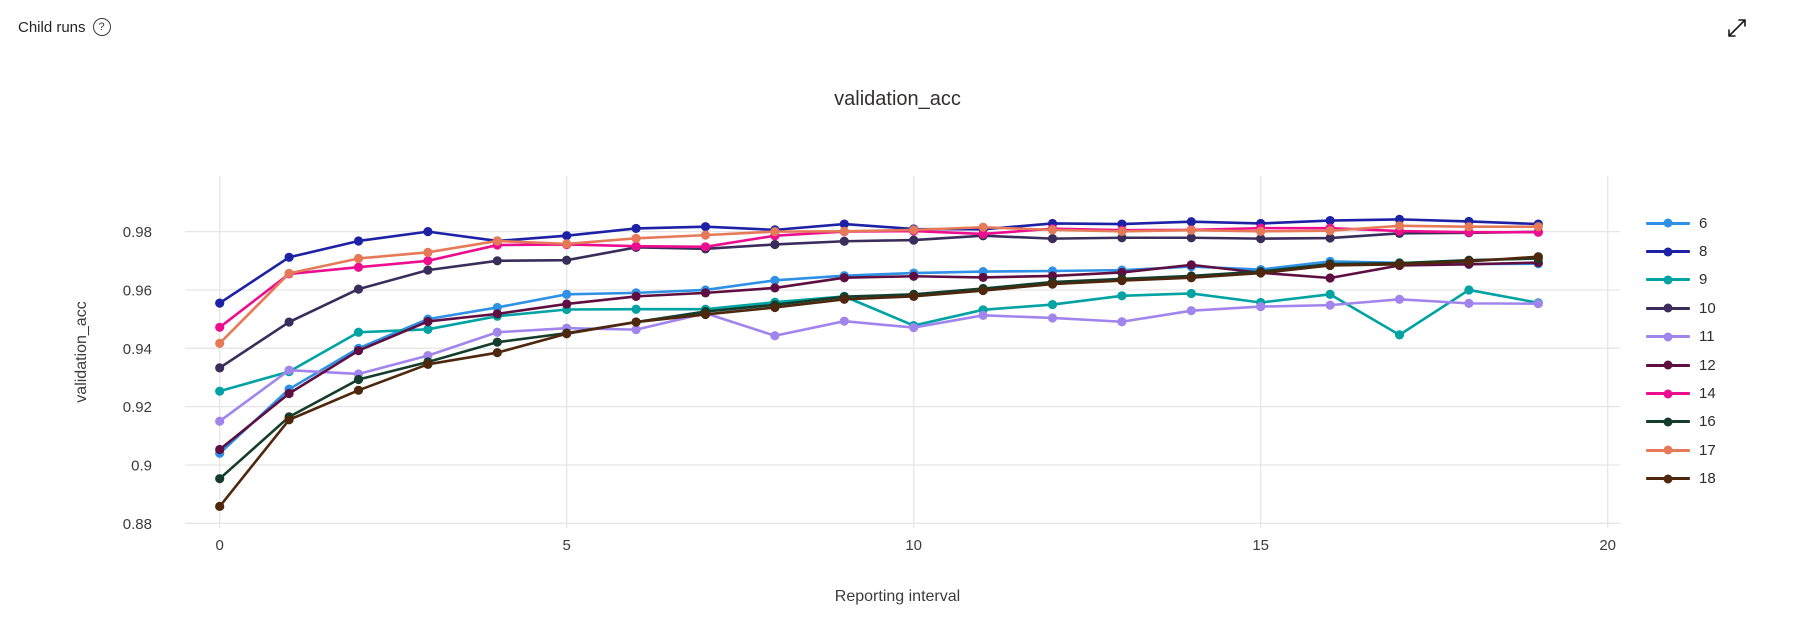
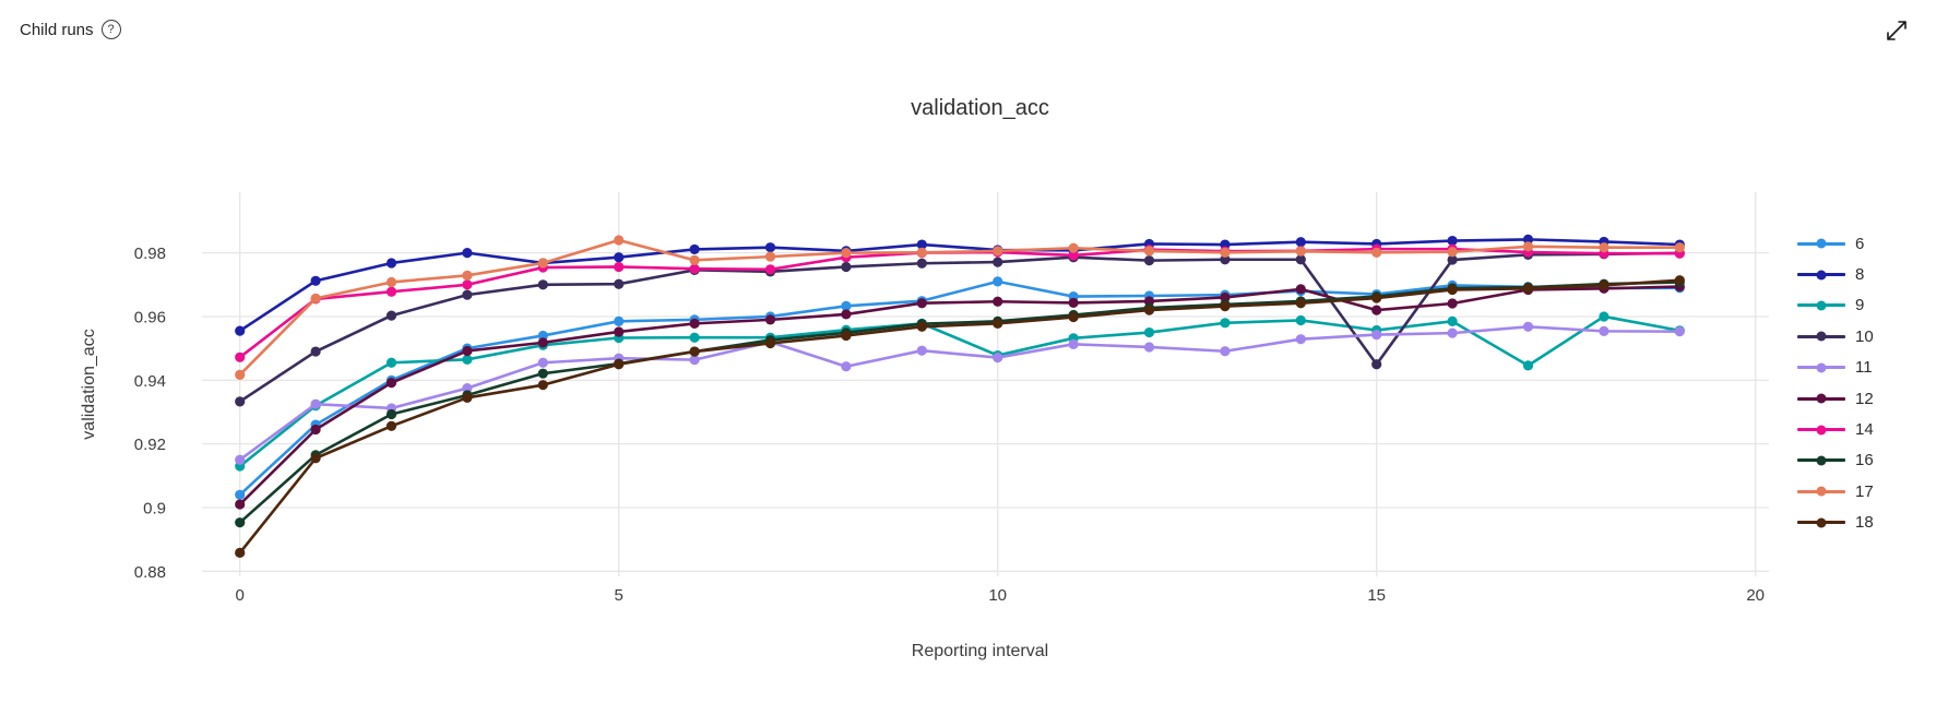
9/0: 0.925 -> 0.913
12/0: 0.905 -> 0.901
17/5: 0.976 -> 0.984
6/10: 0.966 -> 0.971
10/15: 0.978 -> 0.945
12/15: 0.966 -> 0.962
